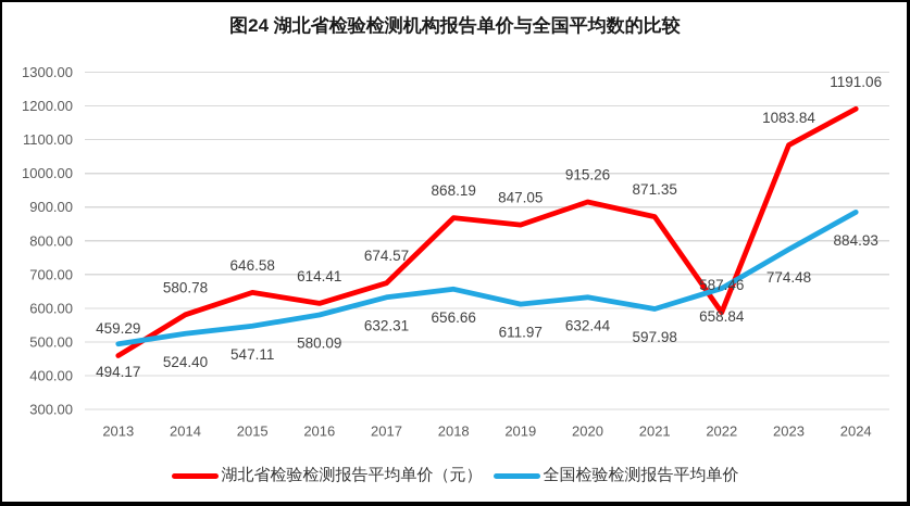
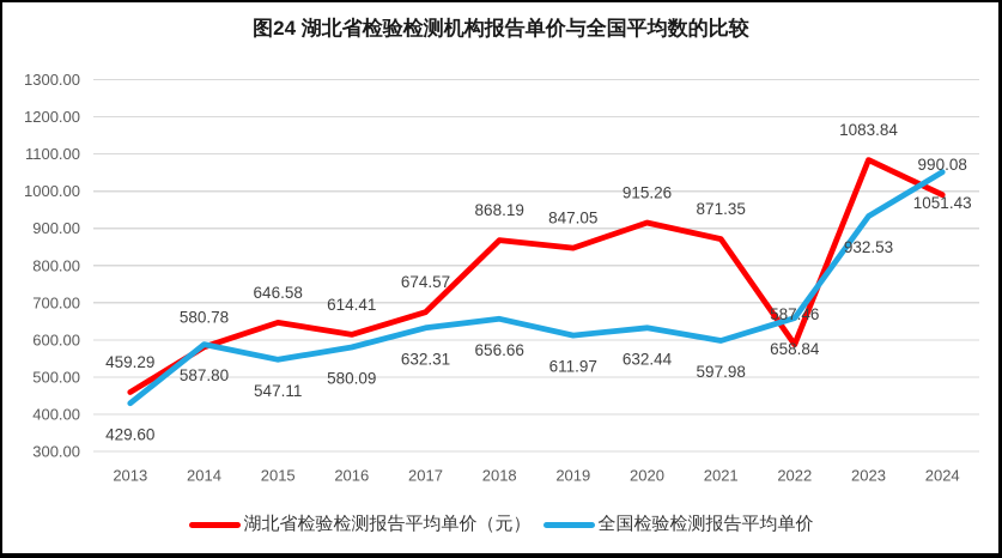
全国检验检测报告平均单价/2013: 494.17 -> 429.60
全国检验检测报告平均单价/2014: 524.40 -> 587.80
全国检验检测报告平均单价/2023: 774.48 -> 932.53
湖北省检验检测报告平均单价（元）/2024: 1191.06 -> 990.08
全国检验检测报告平均单价/2024: 884.93 -> 1051.43
